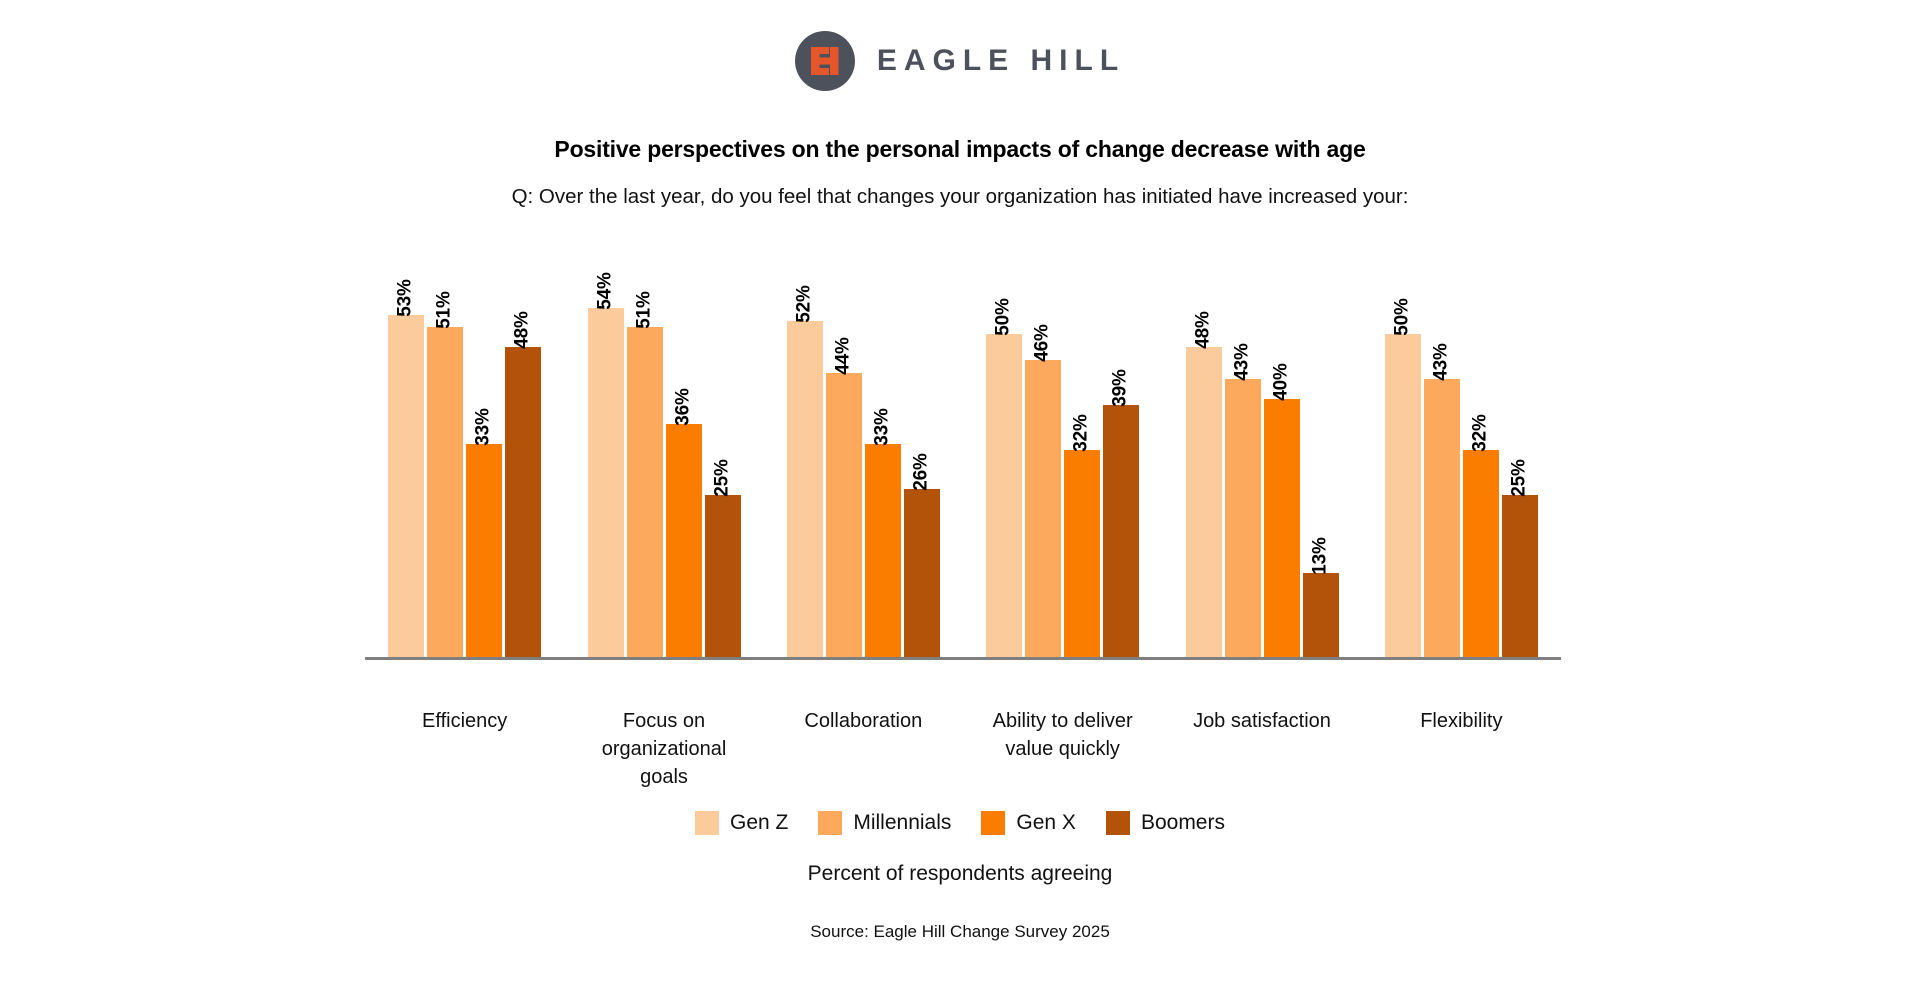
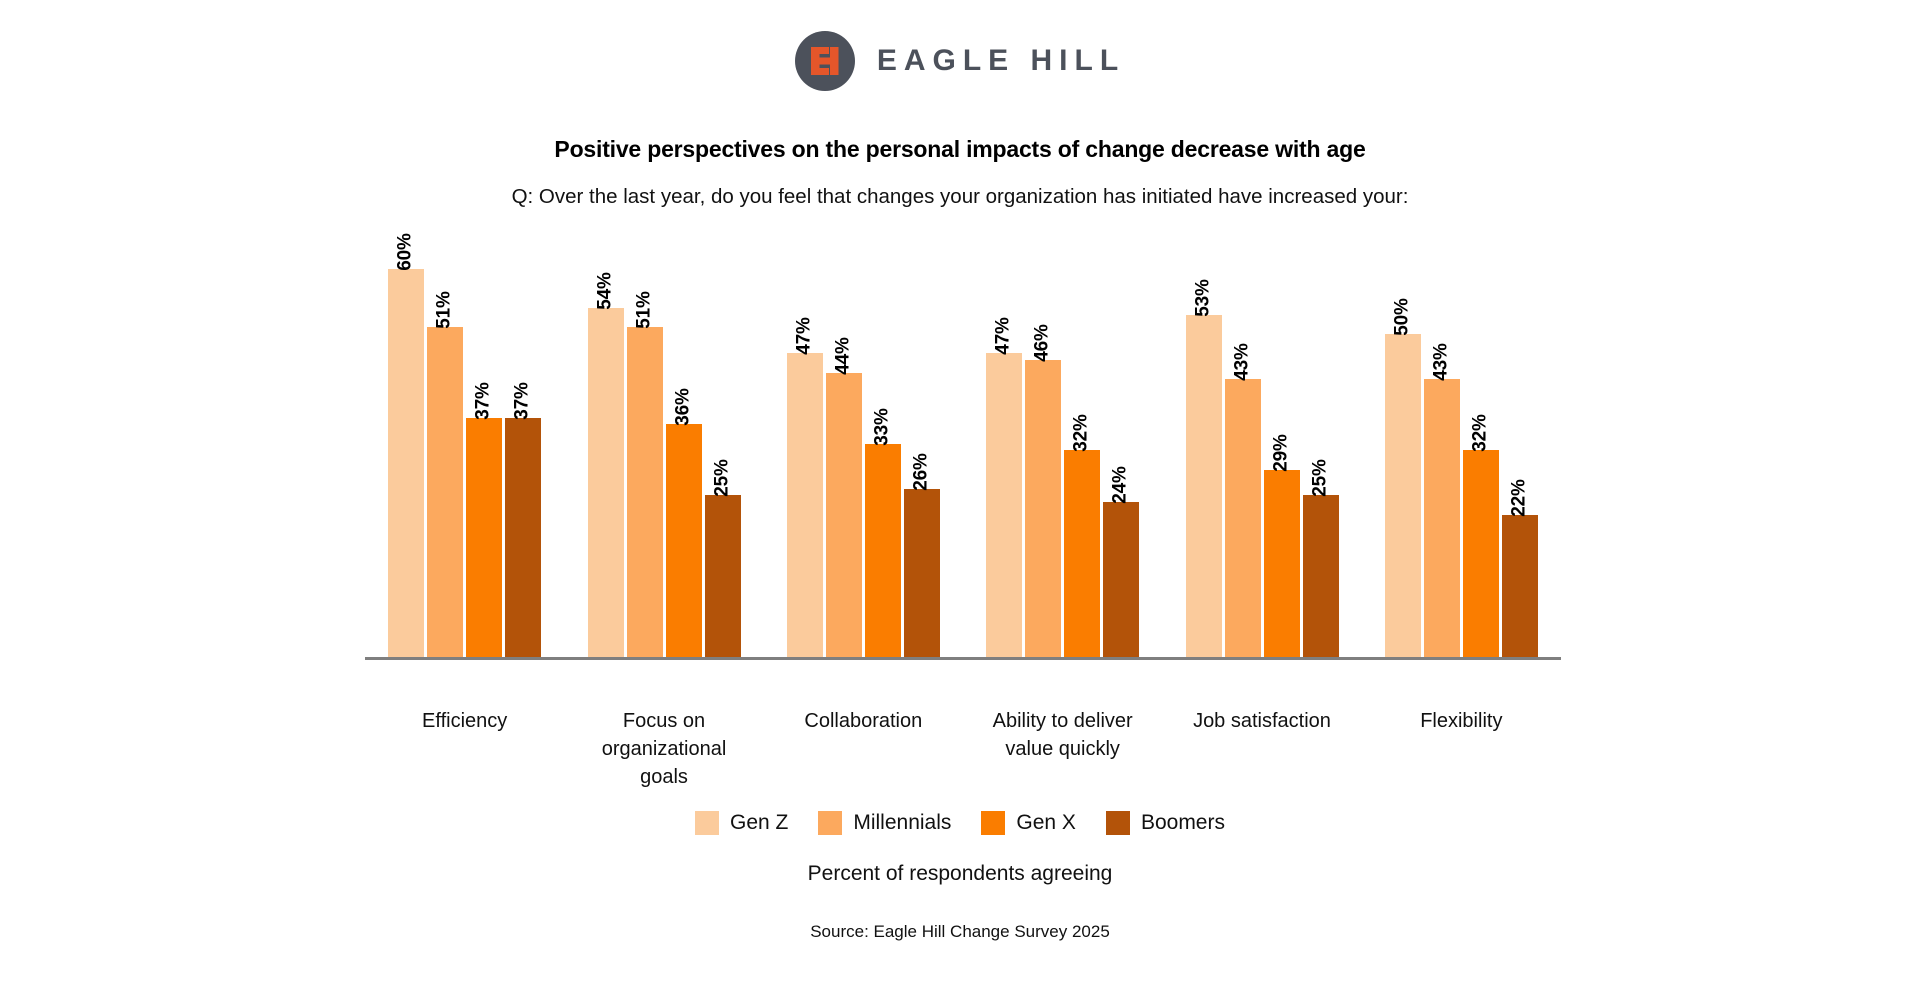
Gen Z/Efficiency: 53% -> 60%
Gen X/Efficiency: 33% -> 37%
Boomers/Efficiency: 48% -> 37%
Gen Z/Collaboration: 52% -> 47%
Gen Z/Ability to deliver value quickly: 50% -> 47%
Boomers/Ability to deliver value quickly: 39% -> 24%
Gen Z/Job satisfaction: 48% -> 53%
Gen X/Job satisfaction: 40% -> 29%
Boomers/Job satisfaction: 13% -> 25%
Boomers/Flexibility: 25% -> 22%
